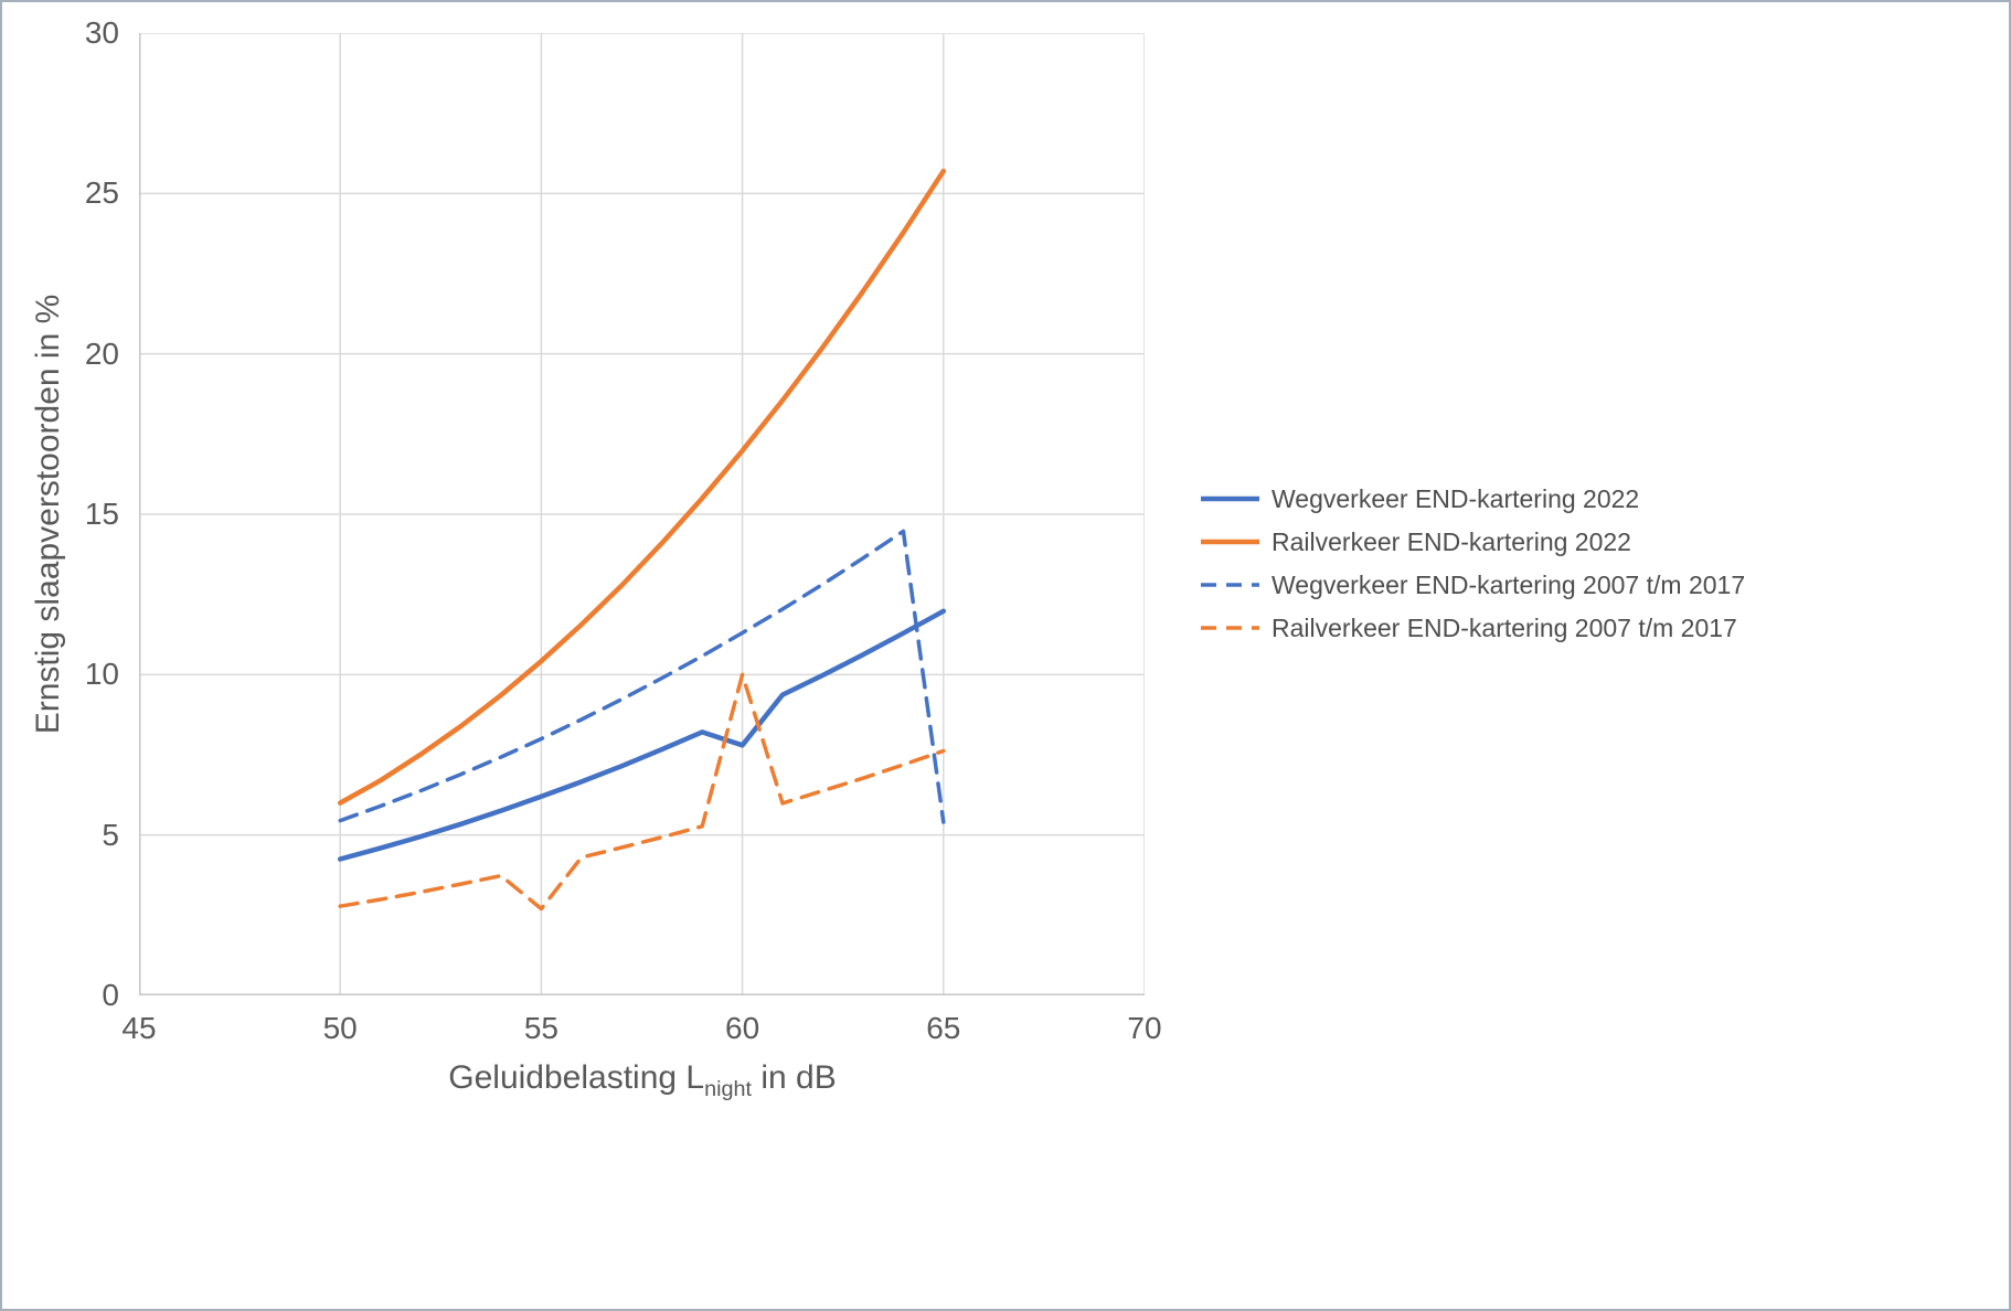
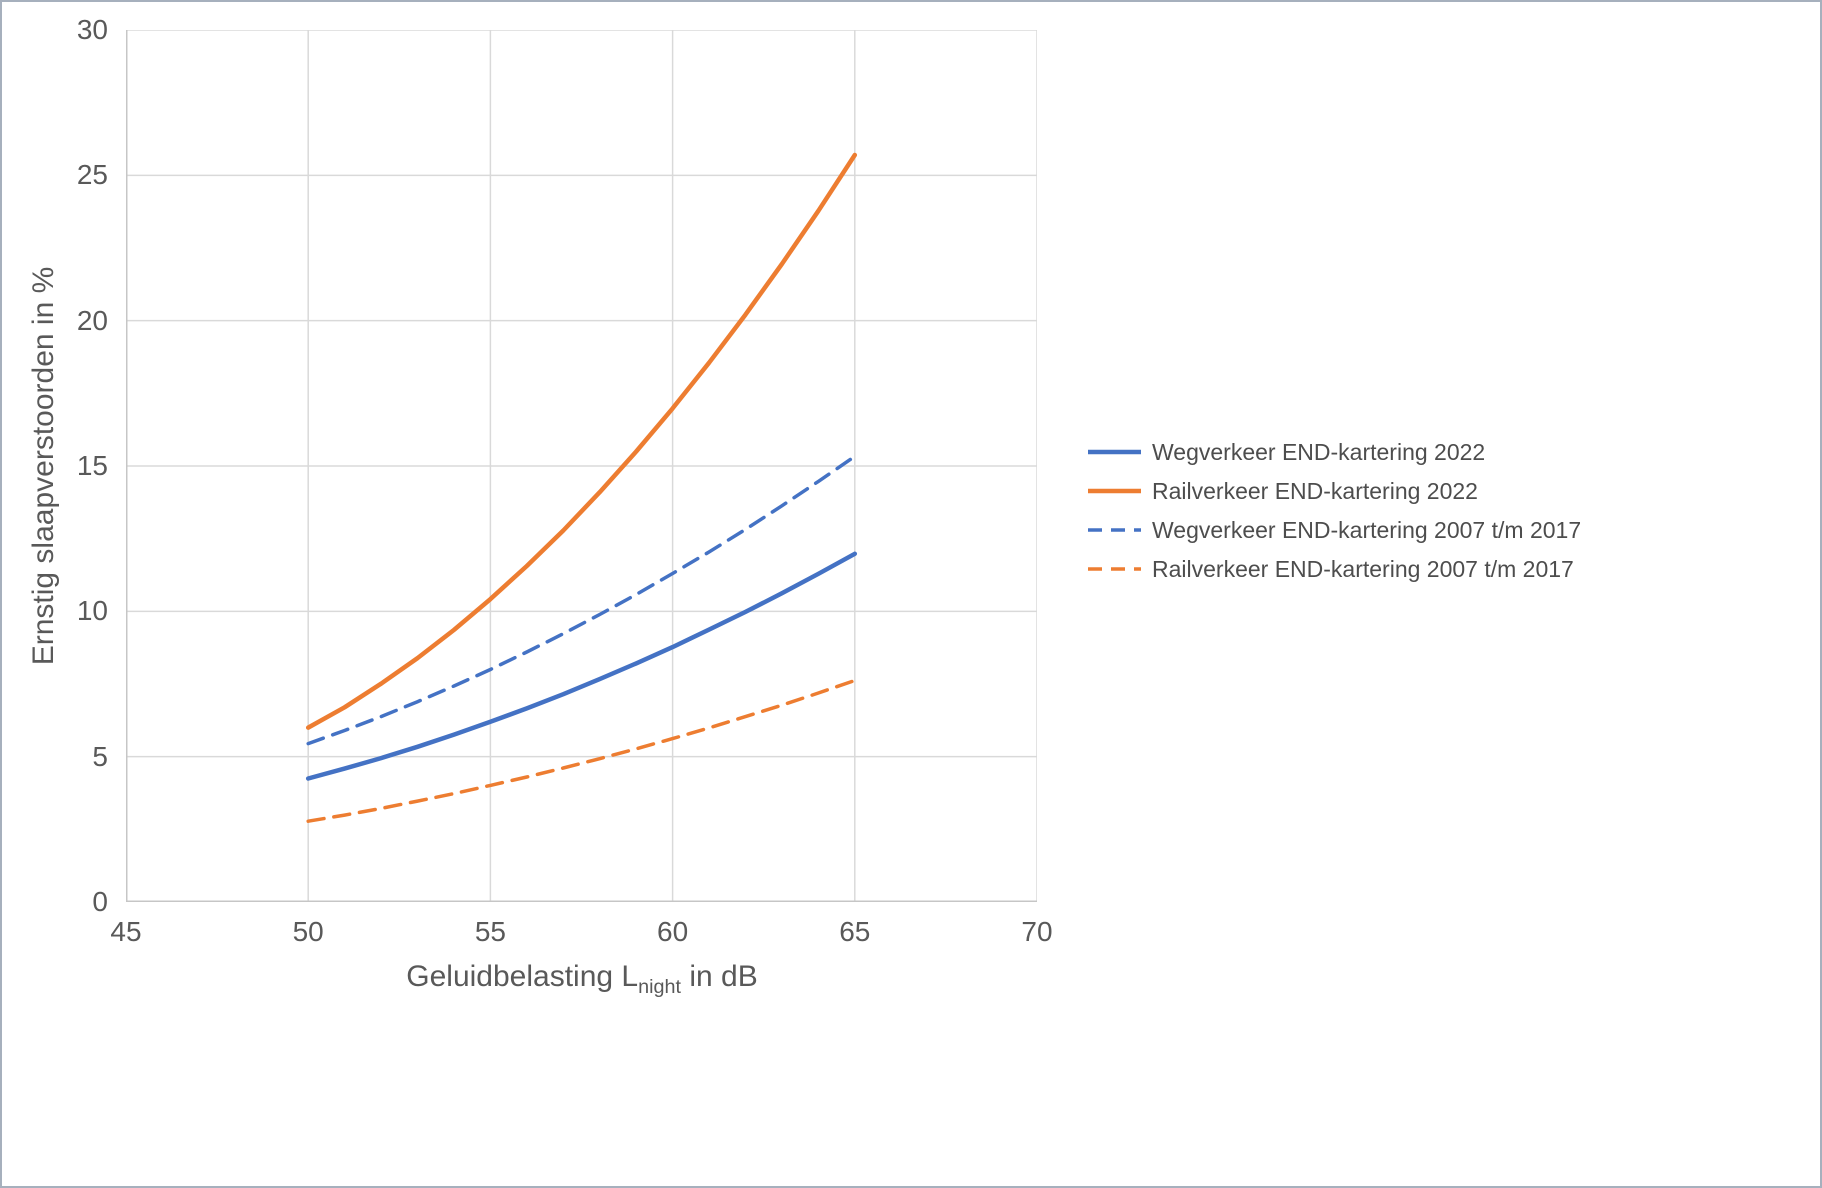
Railverkeer END-kartering 2007 t/m 2017/55: 2.7 -> 4.0
Wegverkeer END-kartering 2022/60: 7.8 -> 8.8
Railverkeer END-kartering 2007 t/m 2017/60: 10.0 -> 5.6
Wegverkeer END-kartering 2007 t/m 2017/65: 5.4 -> 15.3
